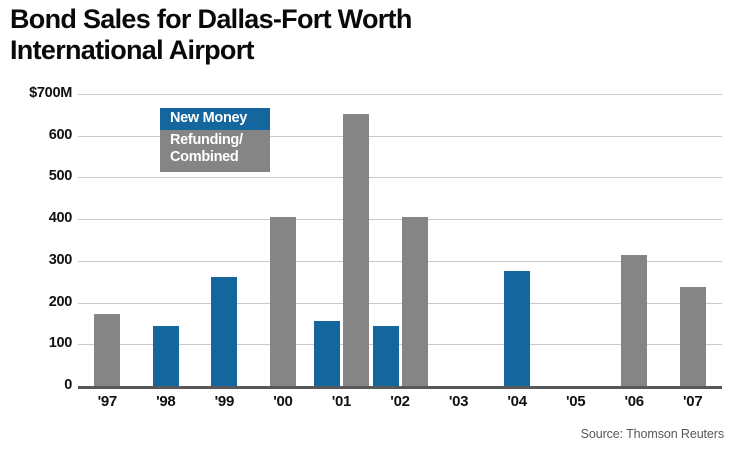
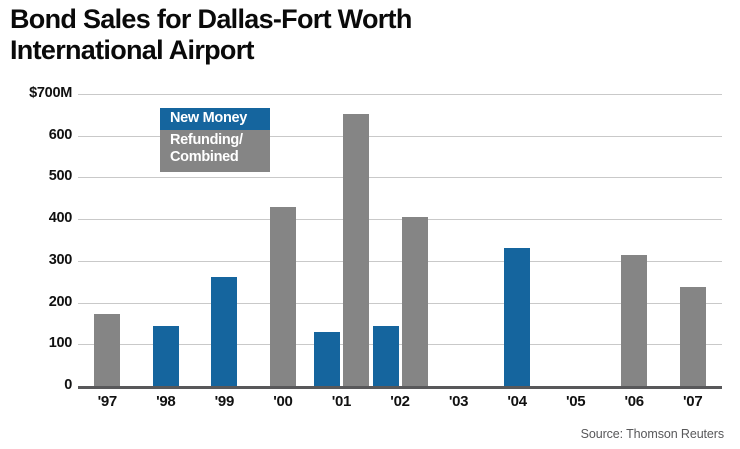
Refunding/Combined/'00: $400M -> $430M
New Money/'01: $160M -> $130M
New Money/'04: $280M -> $330M
